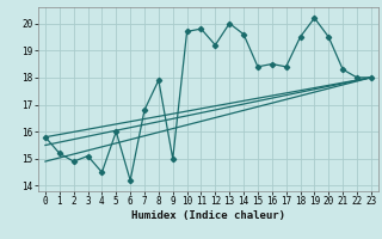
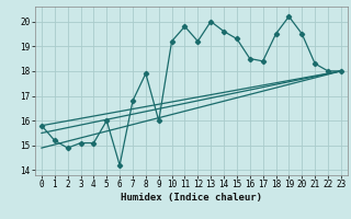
4: 14.5 -> 15.1
9: 15.0 -> 16.0
10: 19.7 -> 19.2
15: 18.4 -> 19.3
